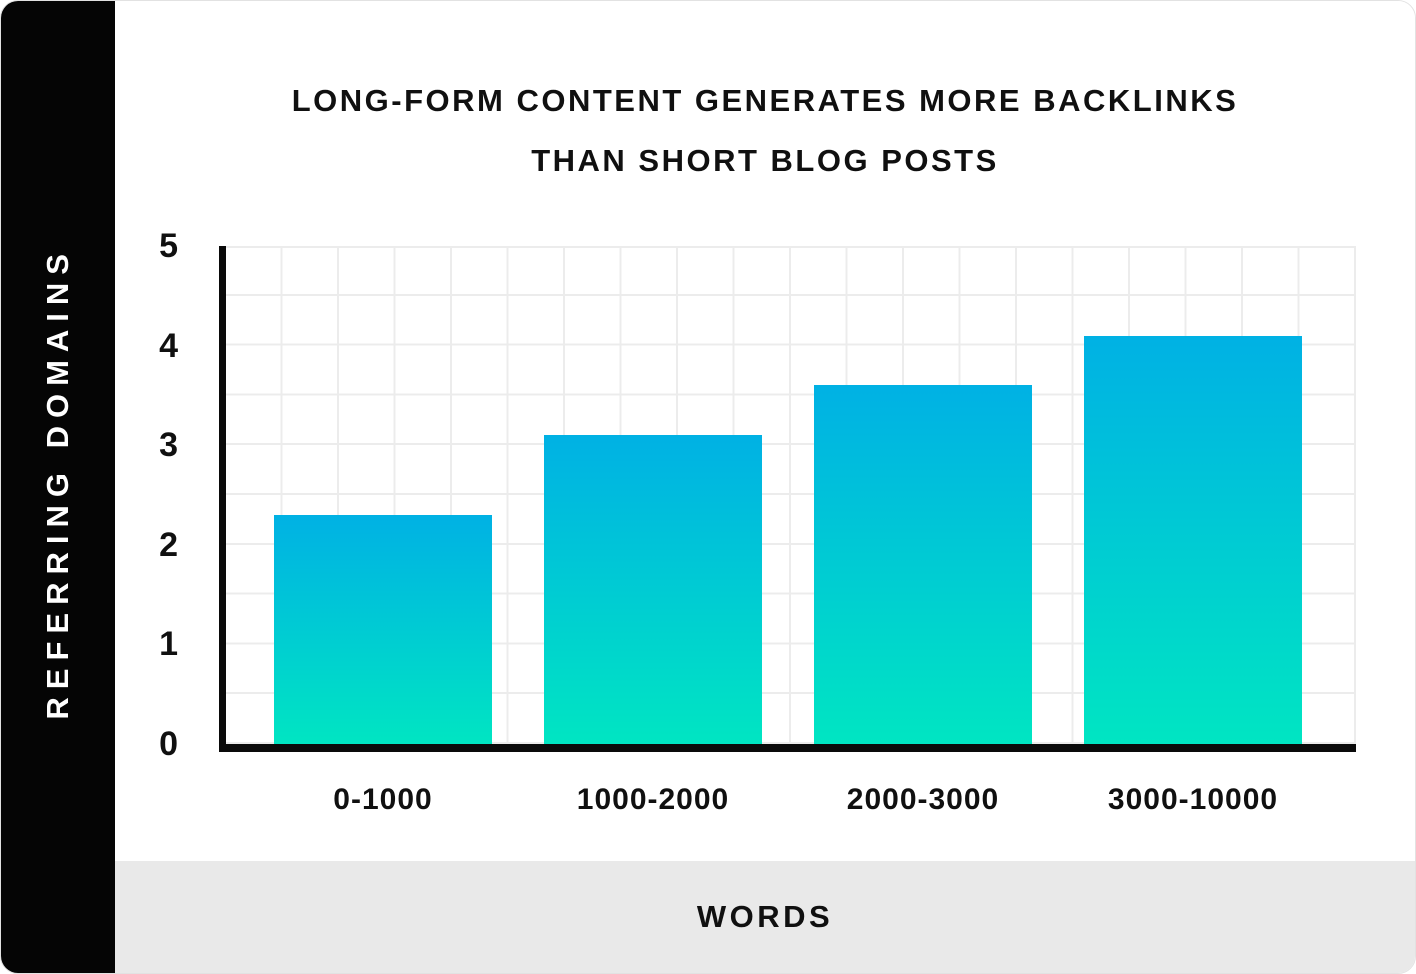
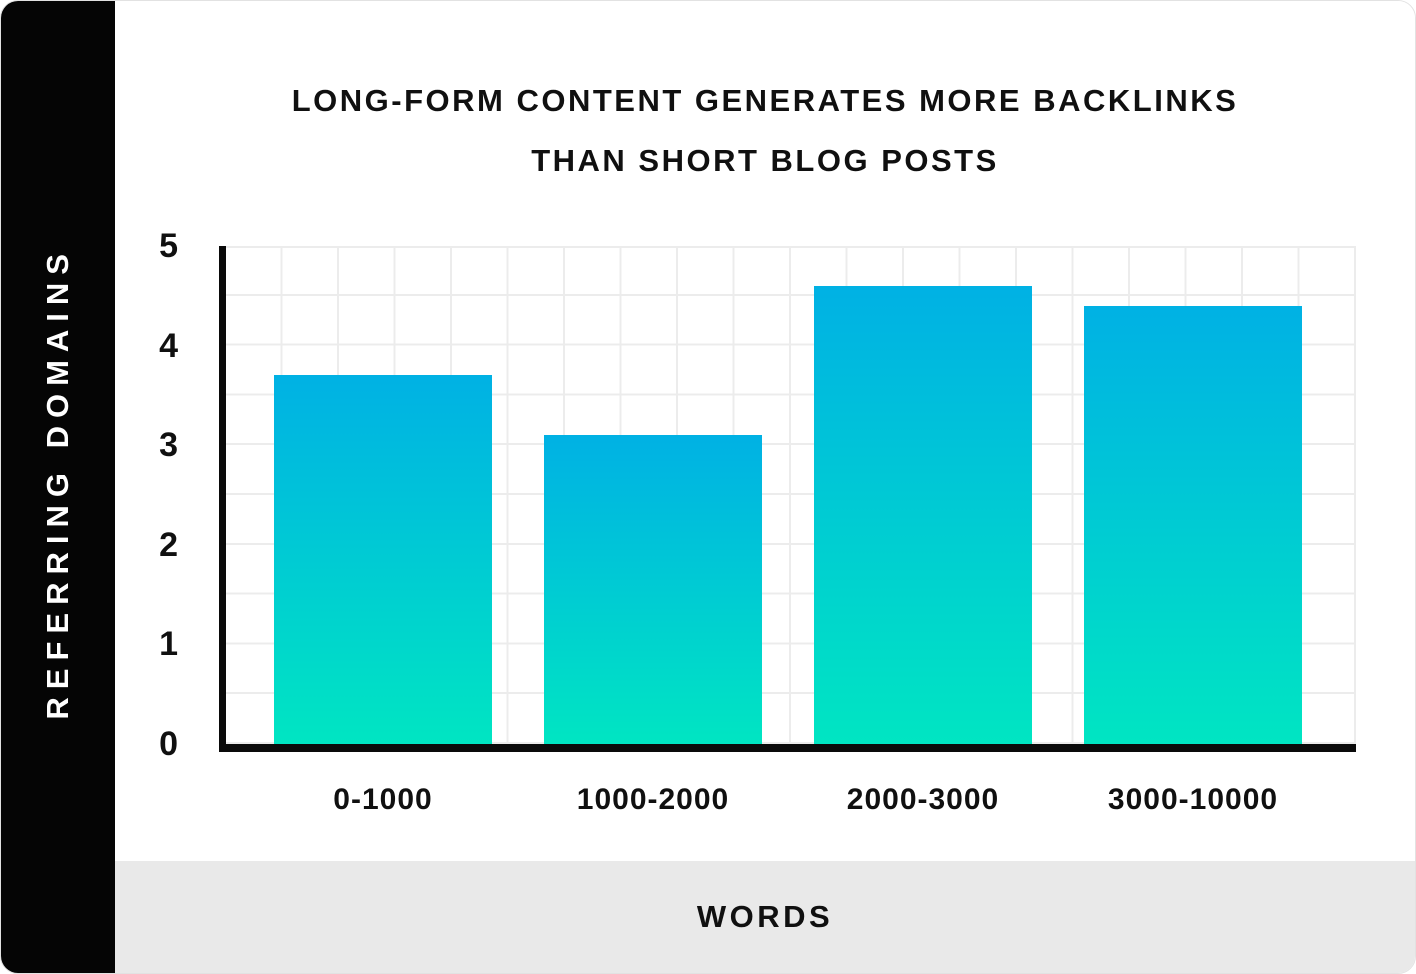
0-1000: 2.3 -> 3.7
2000-3000: 3.6 -> 4.6
3000-10000: 4.1 -> 4.4
